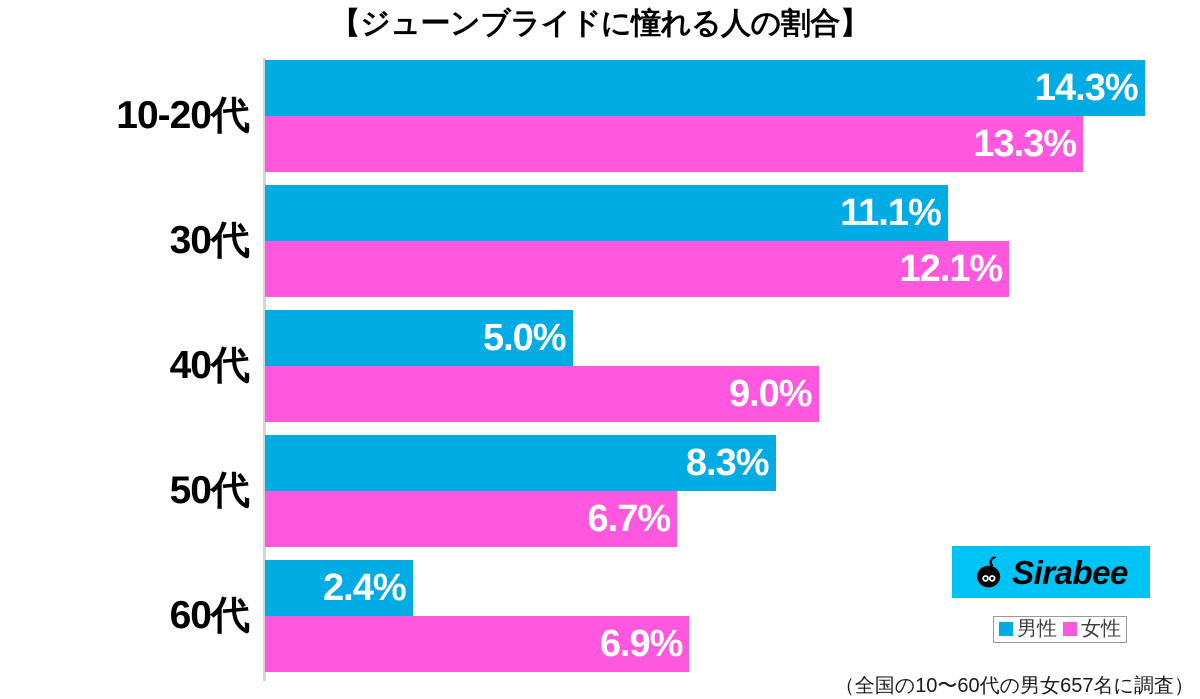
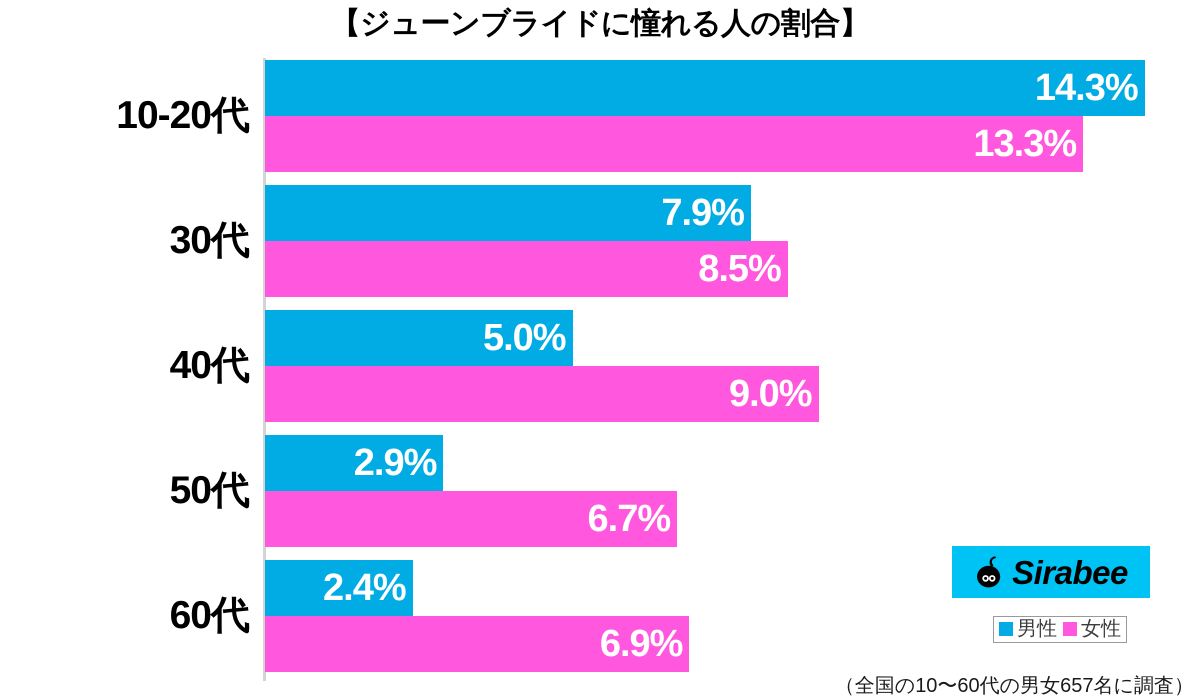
男性/30代: 11.1% -> 7.9%
女性/30代: 12.1% -> 8.5%
男性/50代: 8.3% -> 2.9%
